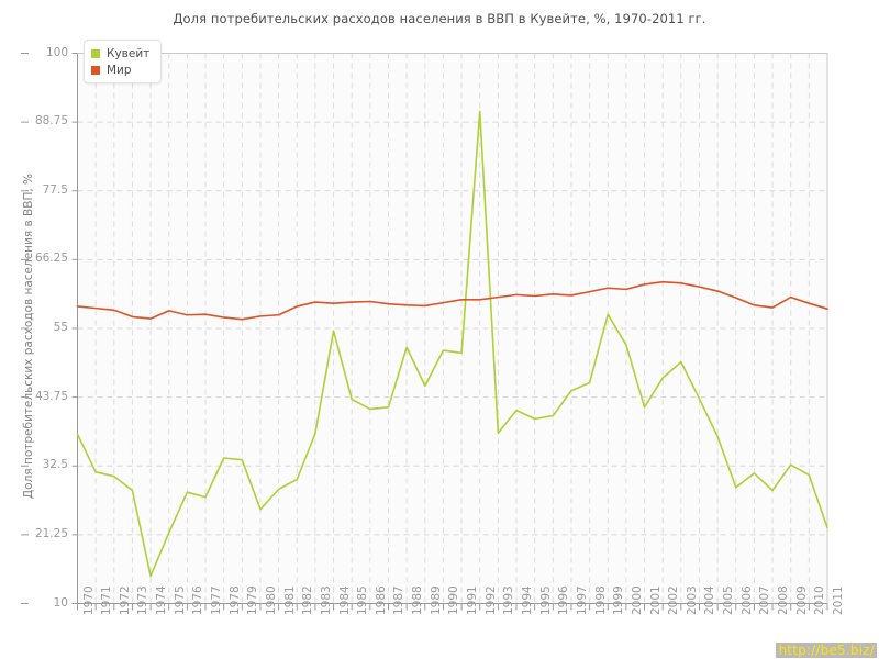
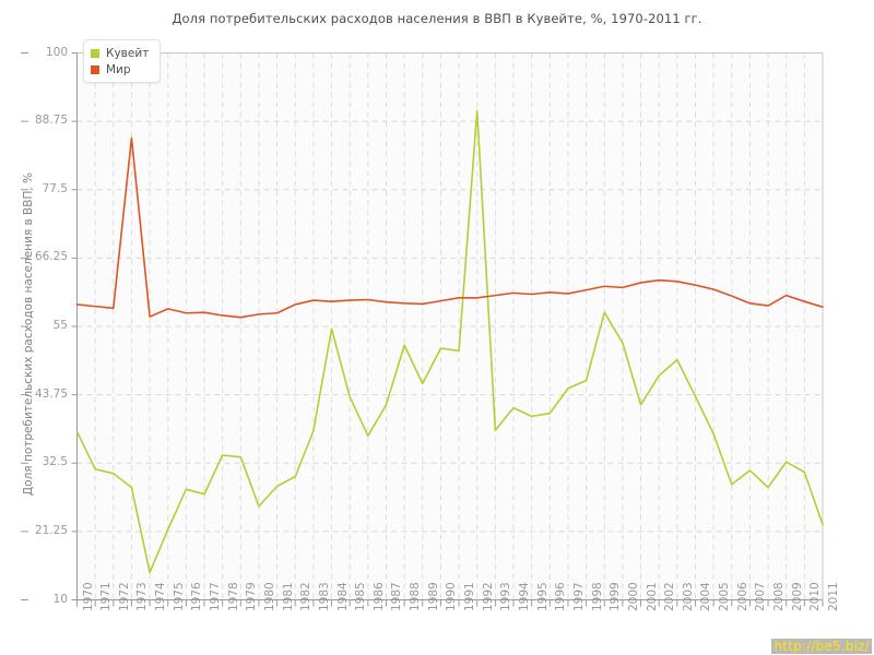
Мир/1973: 57 -> 86
Кувейт/1986: 42 -> 37
